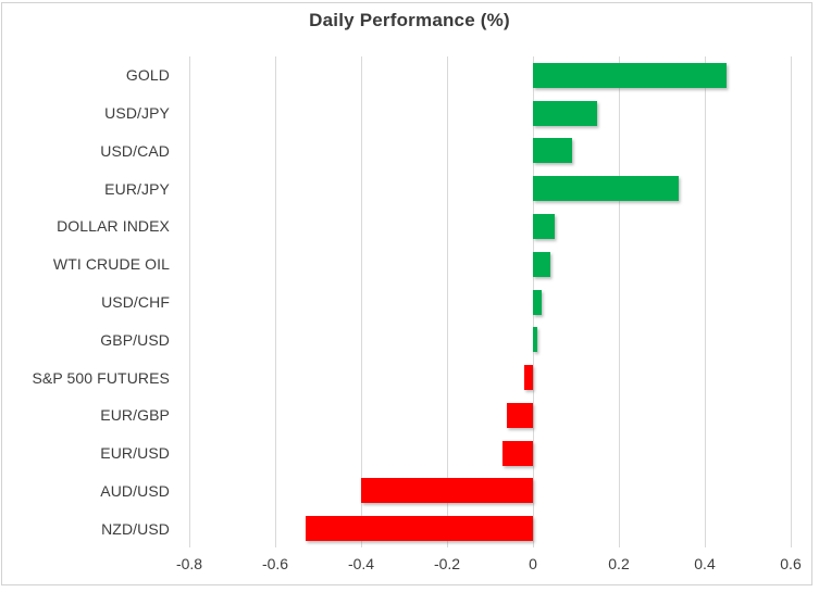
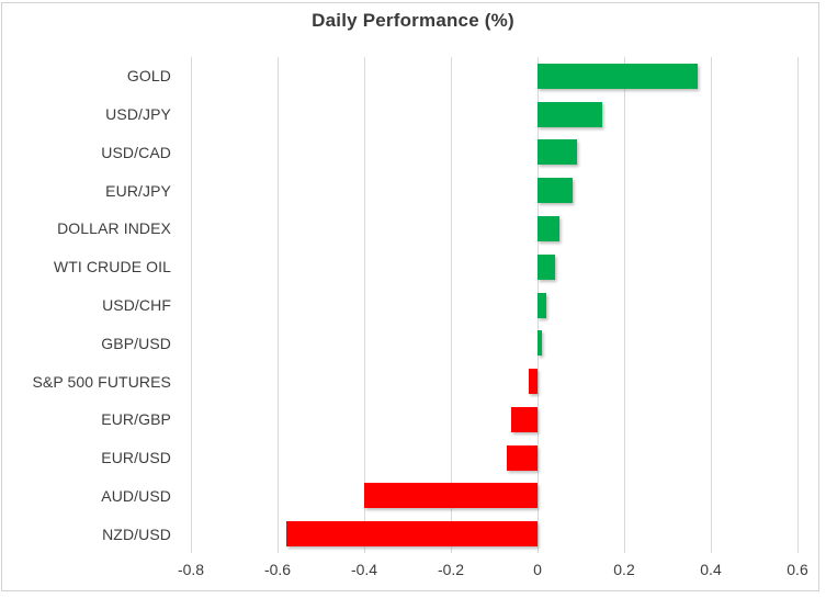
GOLD: 0.45 -> 0.37
EUR/JPY: 0.34 -> 0.08
NZD/USD: -0.53 -> -0.58
